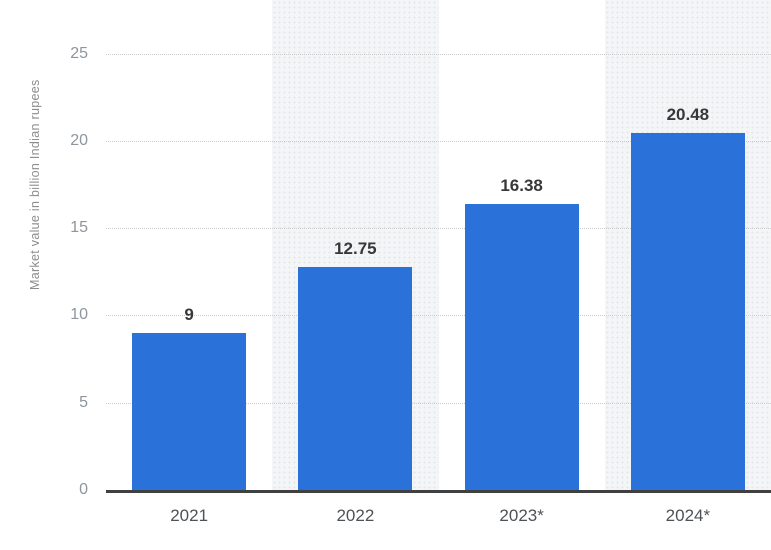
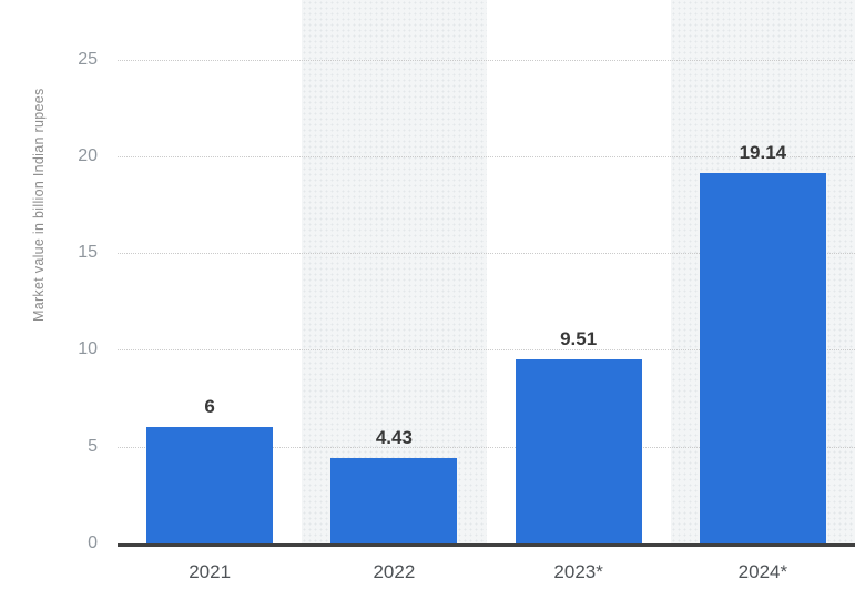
2021: 9 -> 6
2022: 12.75 -> 4.43
2023*: 16.38 -> 9.51
2024*: 20.48 -> 19.14
